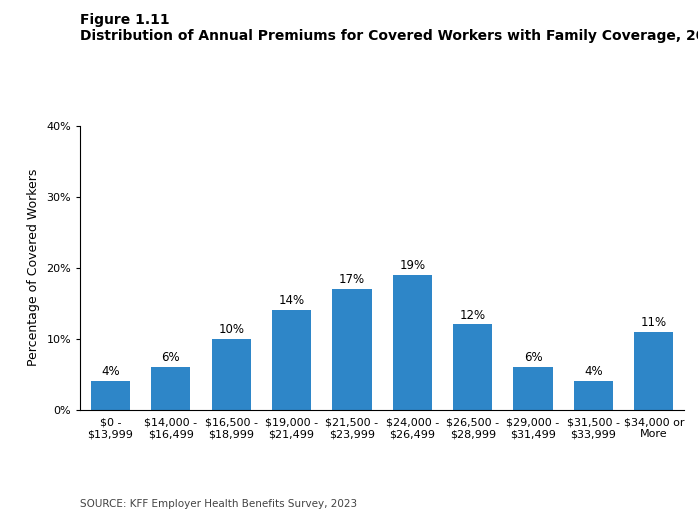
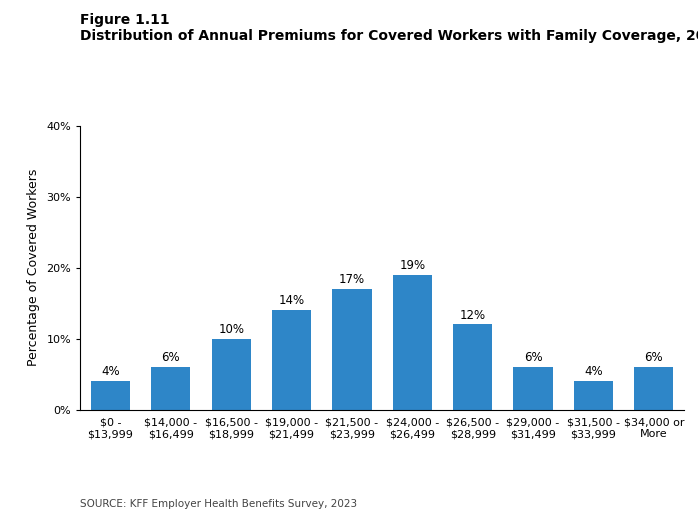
$34,000 or More: 11% -> 6%
